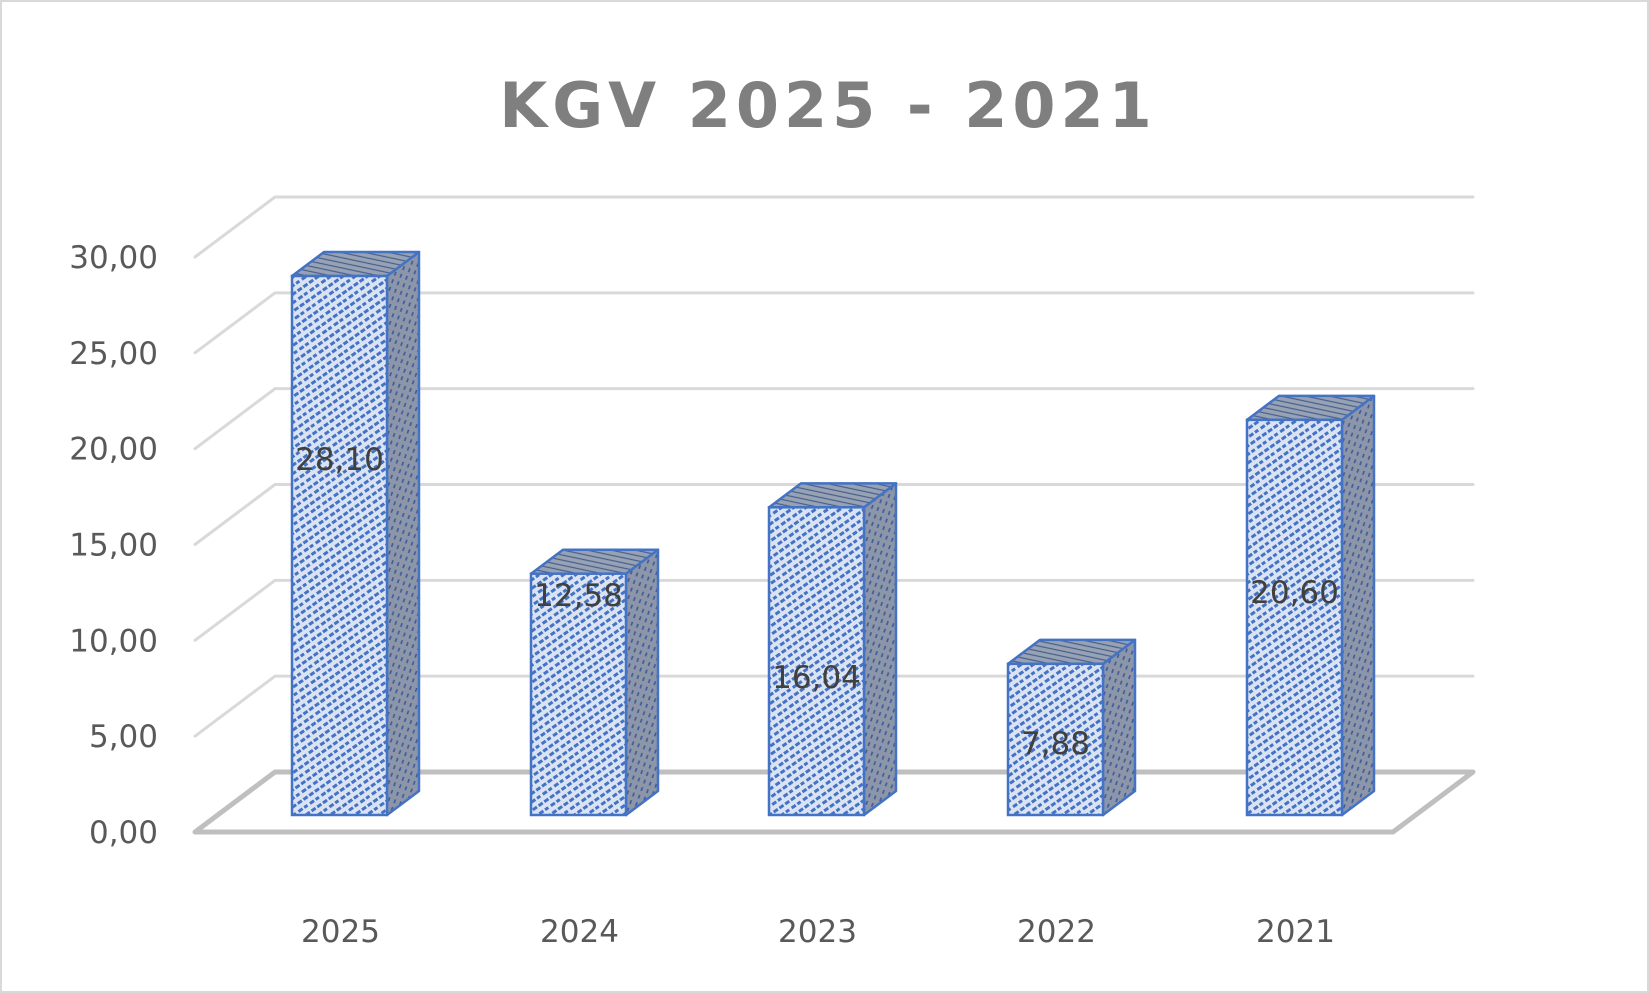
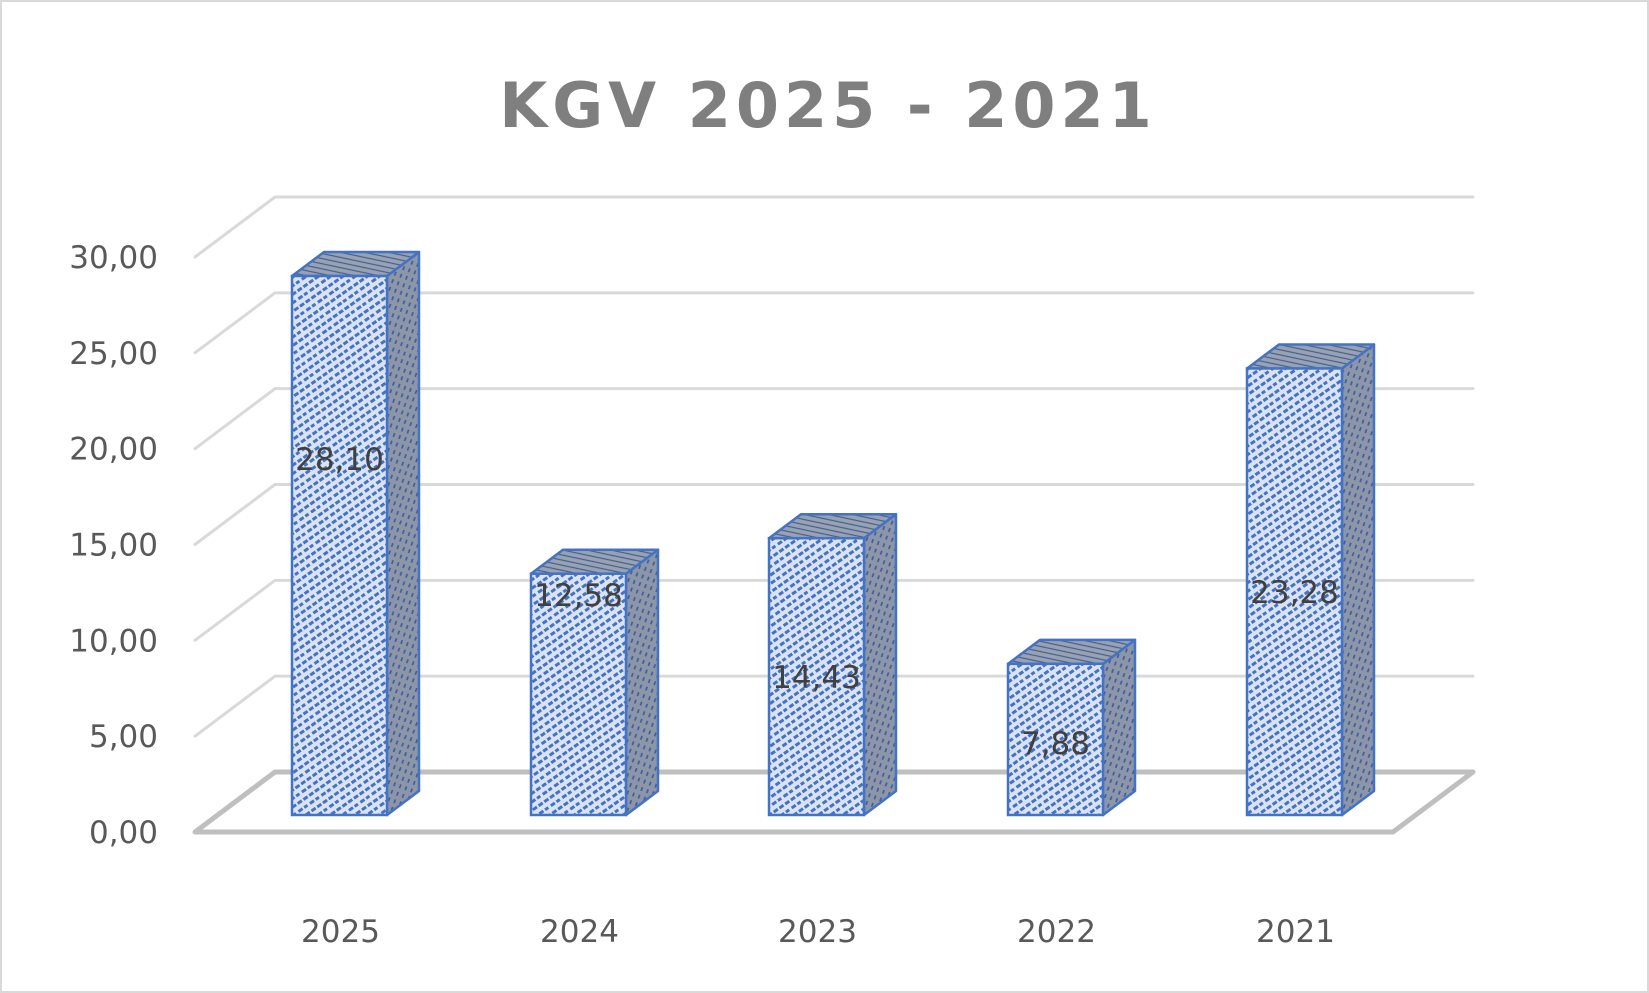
2023: 16,04 -> 14,43
2021: 20,60 -> 23,28
